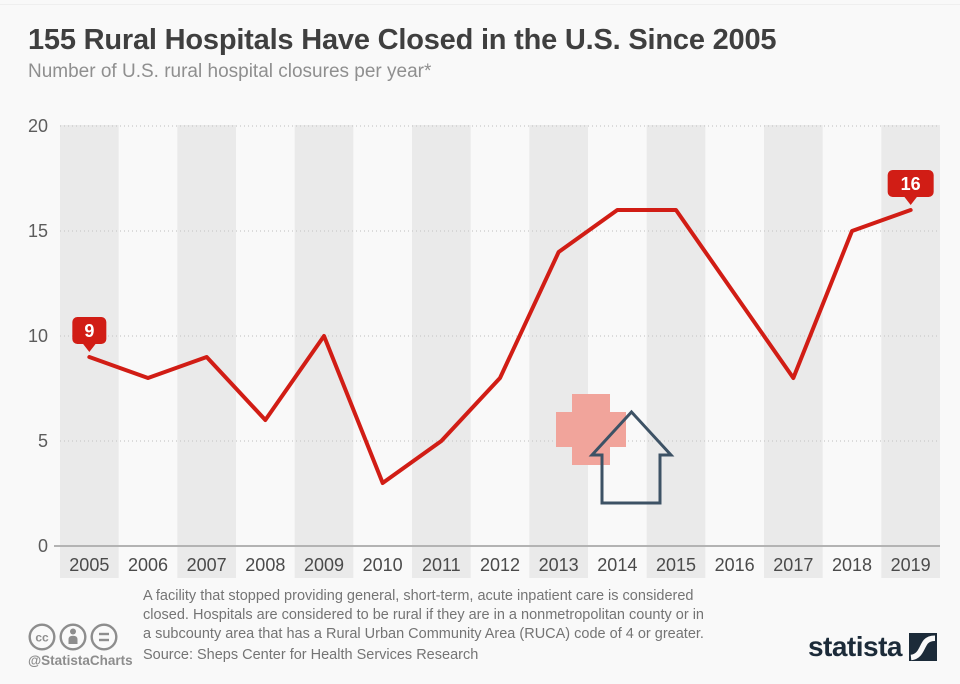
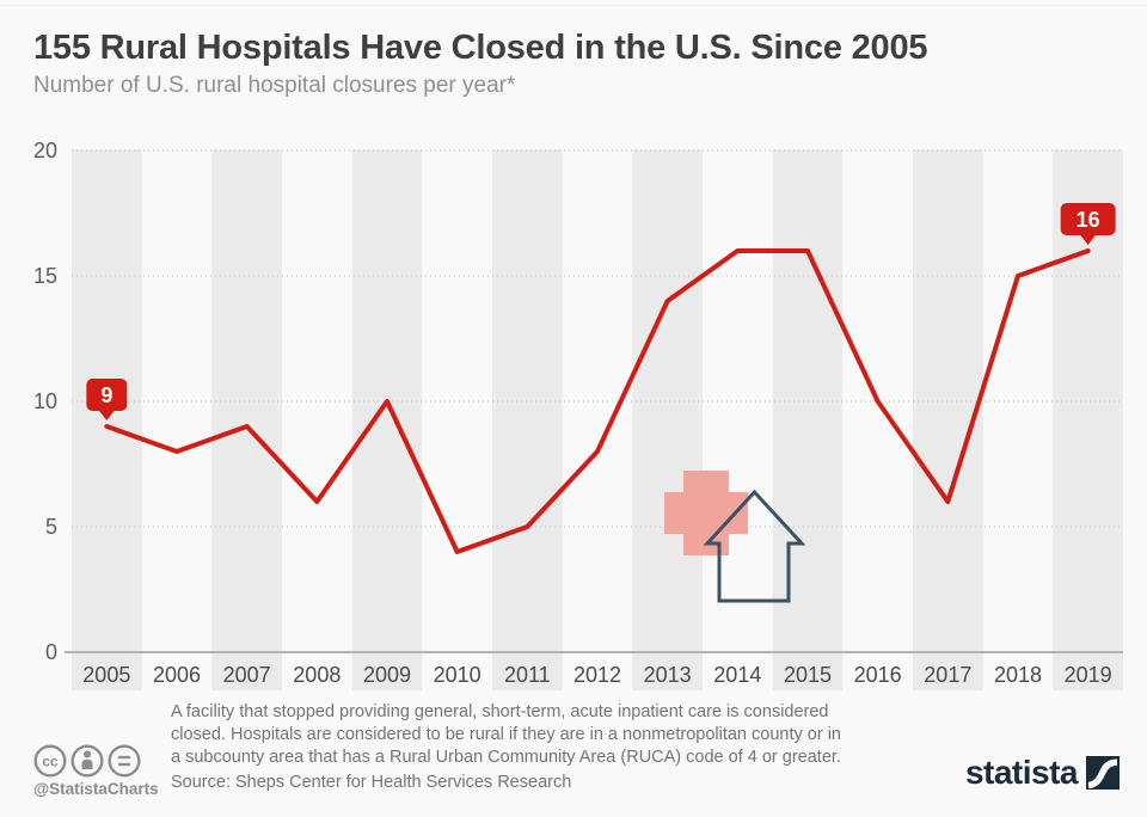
2010: 3 -> 4
2016: 12 -> 10
2017: 8 -> 6
